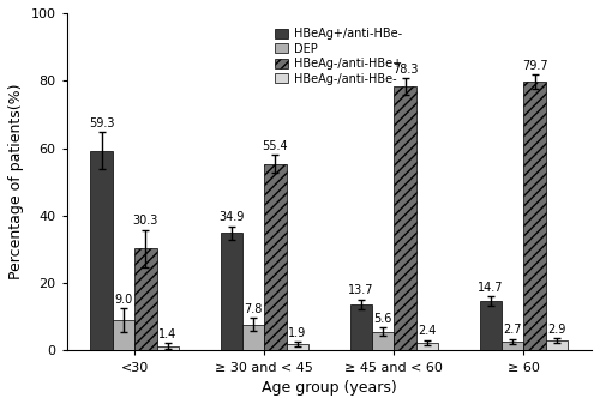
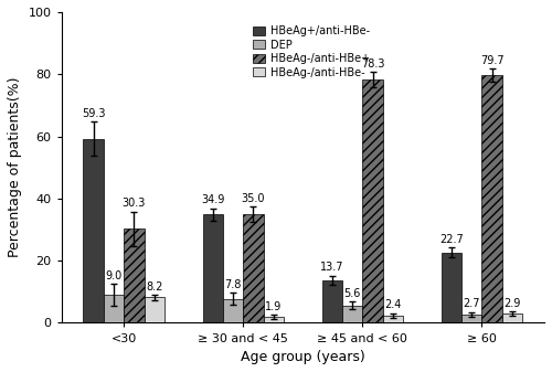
HBeAg-/anti-HBe-/<30: 1.4 -> 8.2
HBeAg-/anti-HBe+/≥ 30 and < 45: 55.4 -> 35.0
HBeAg+/anti-HBe-/≥ 60: 14.7 -> 22.7
